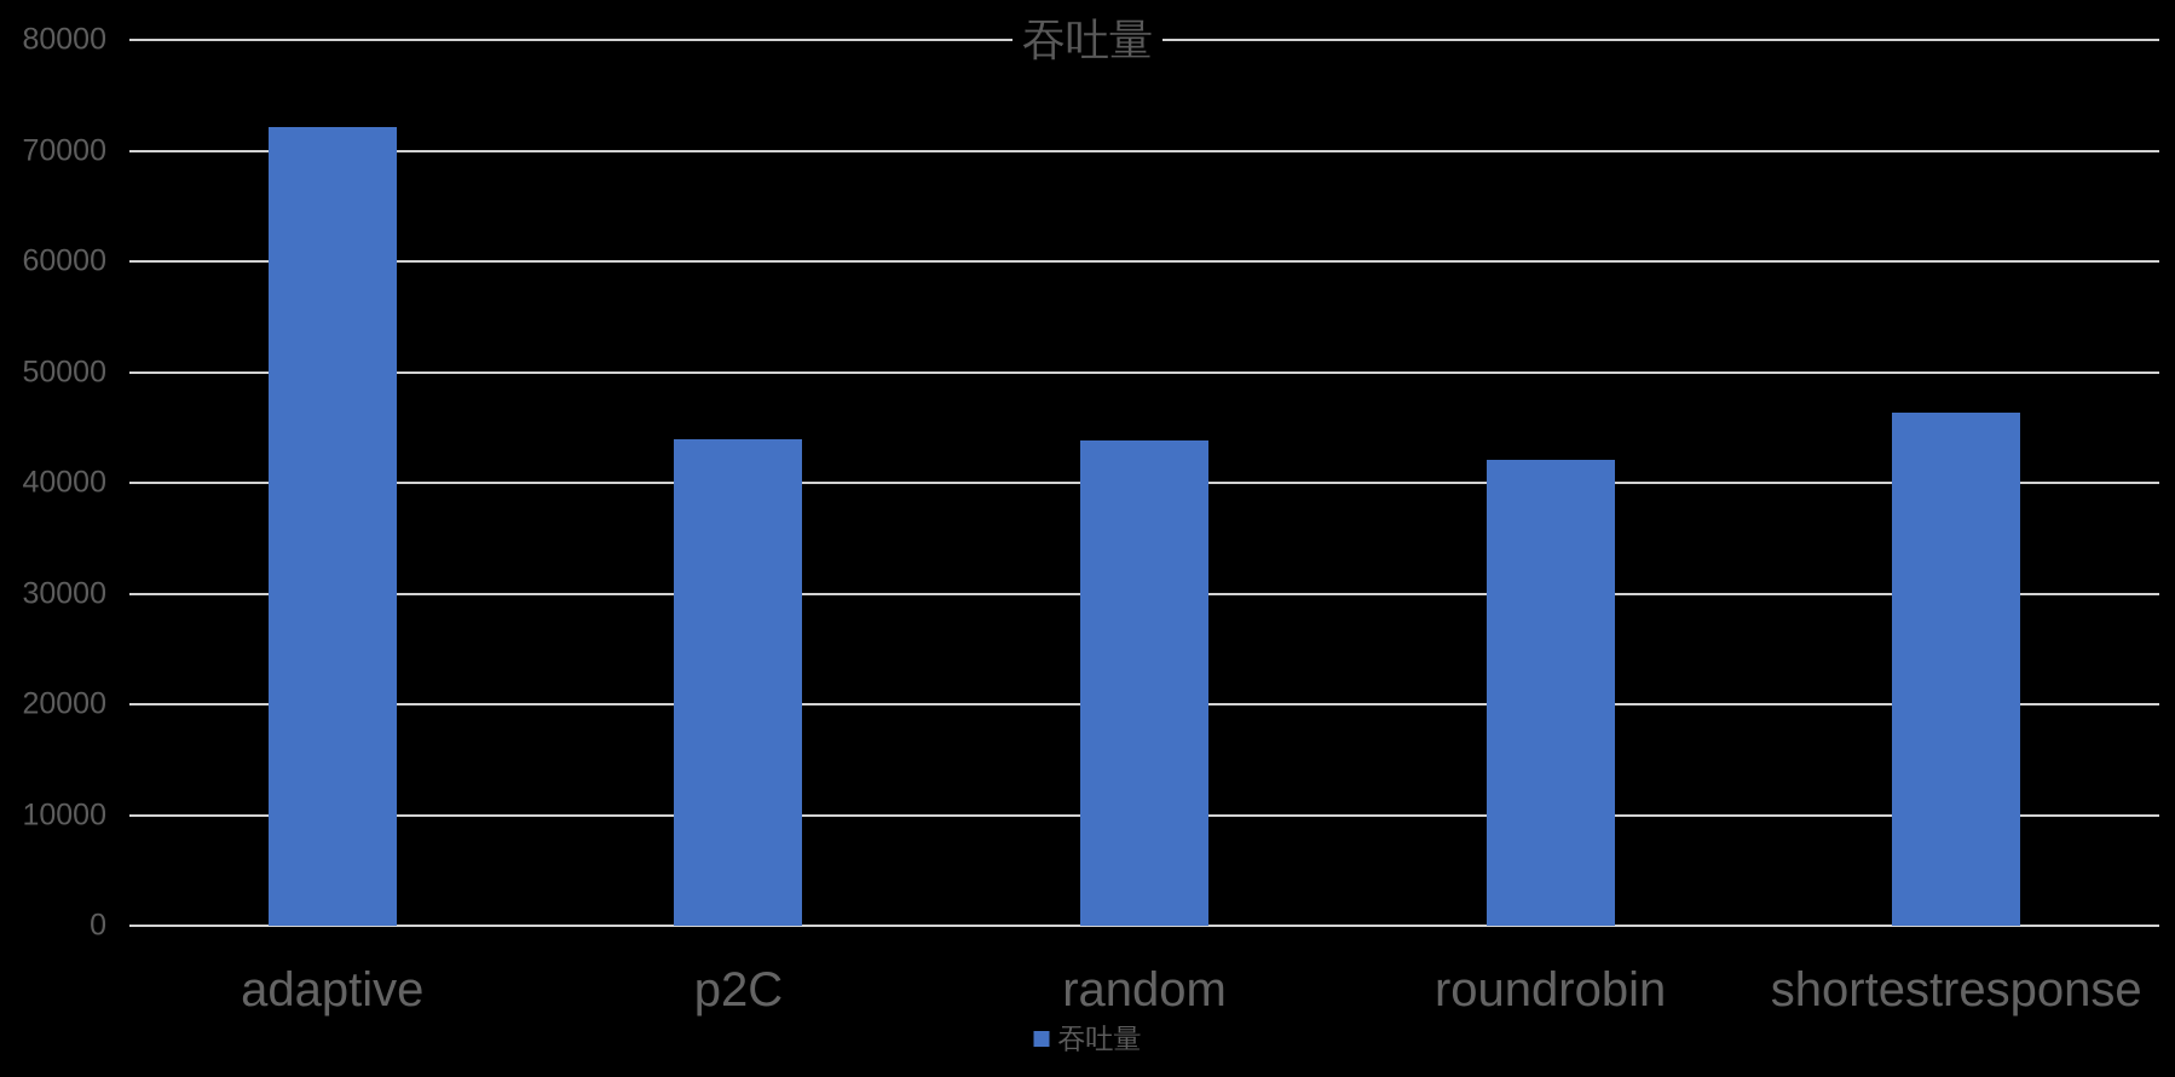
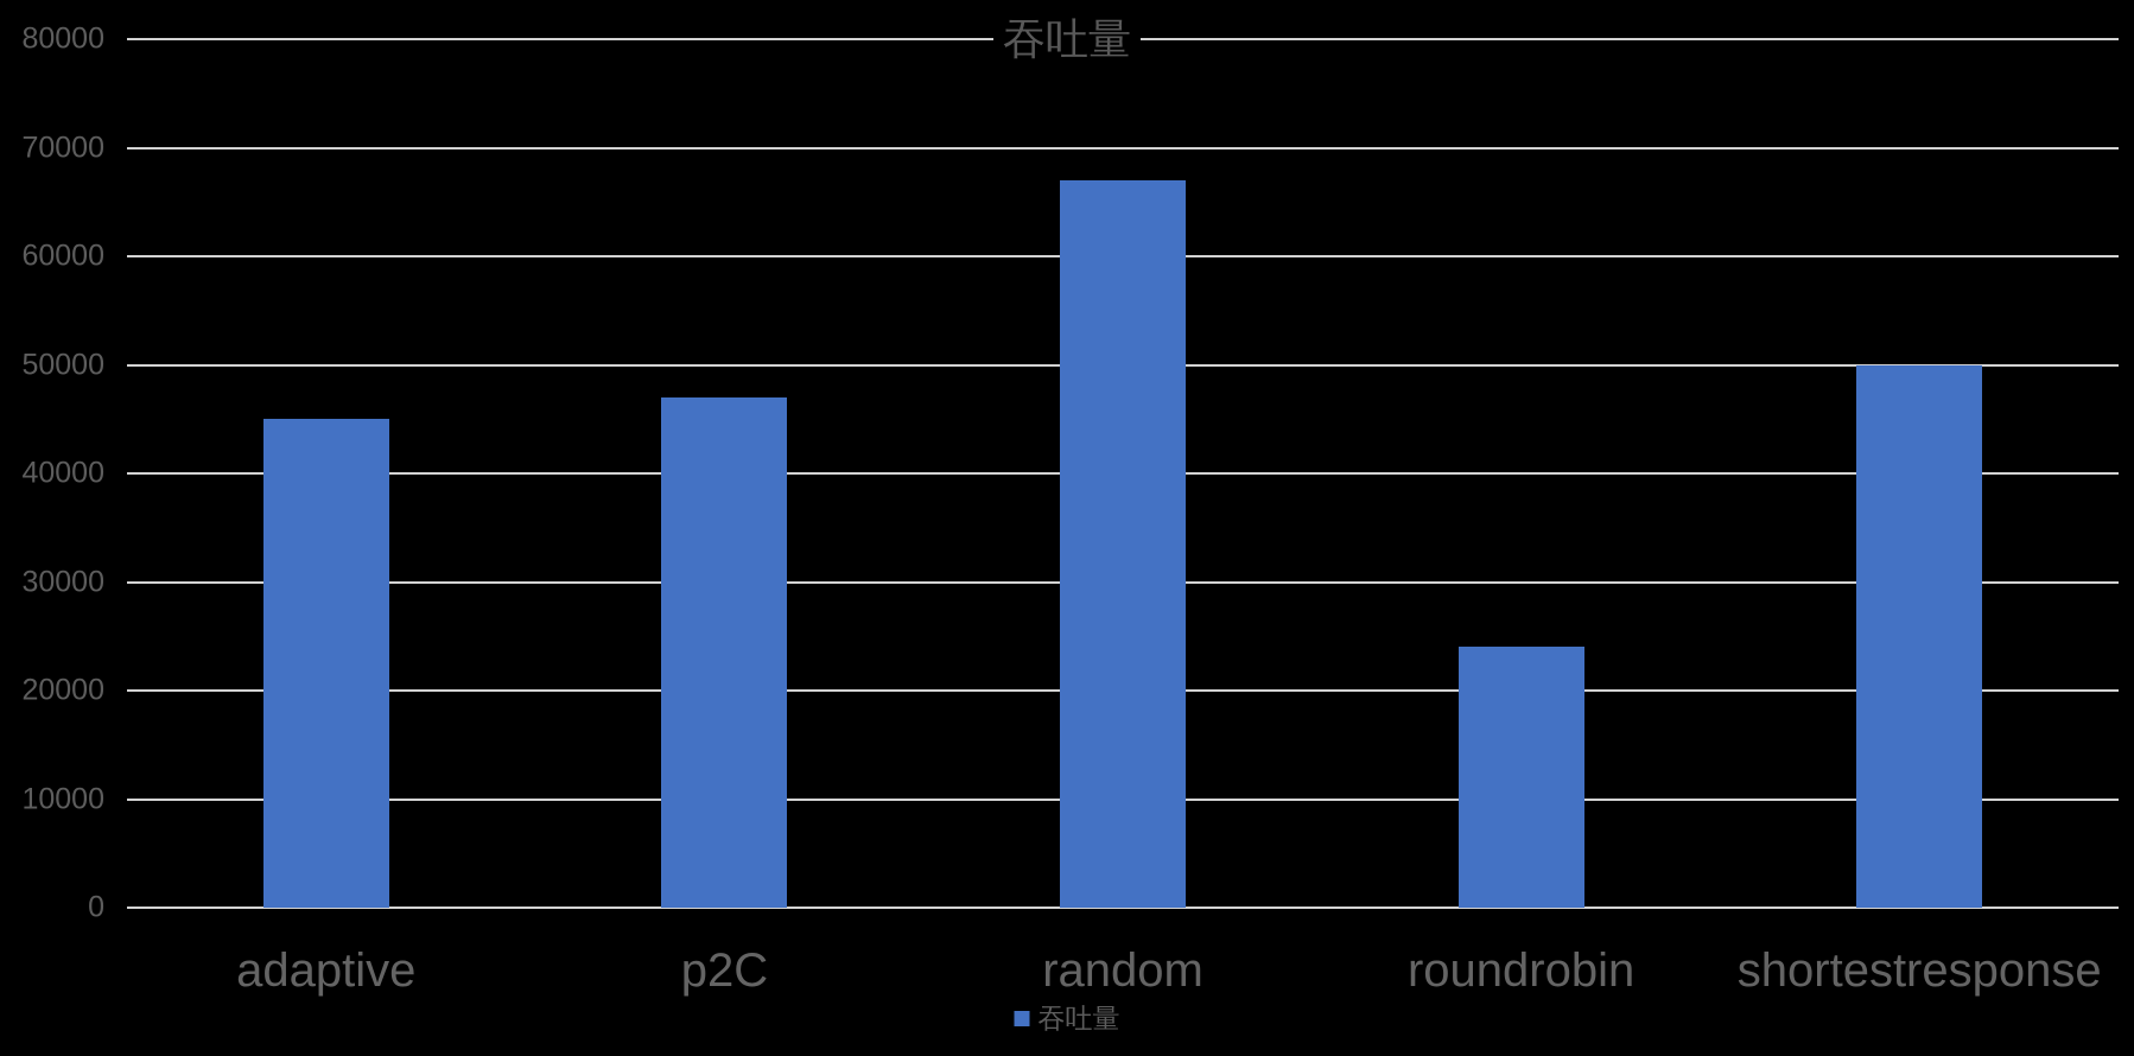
adaptive: 72000 -> 45000
p2C: 44000 -> 47000
random: 44000 -> 67000
roundrobin: 42000 -> 24000
shortestresponse: 46000 -> 50000
